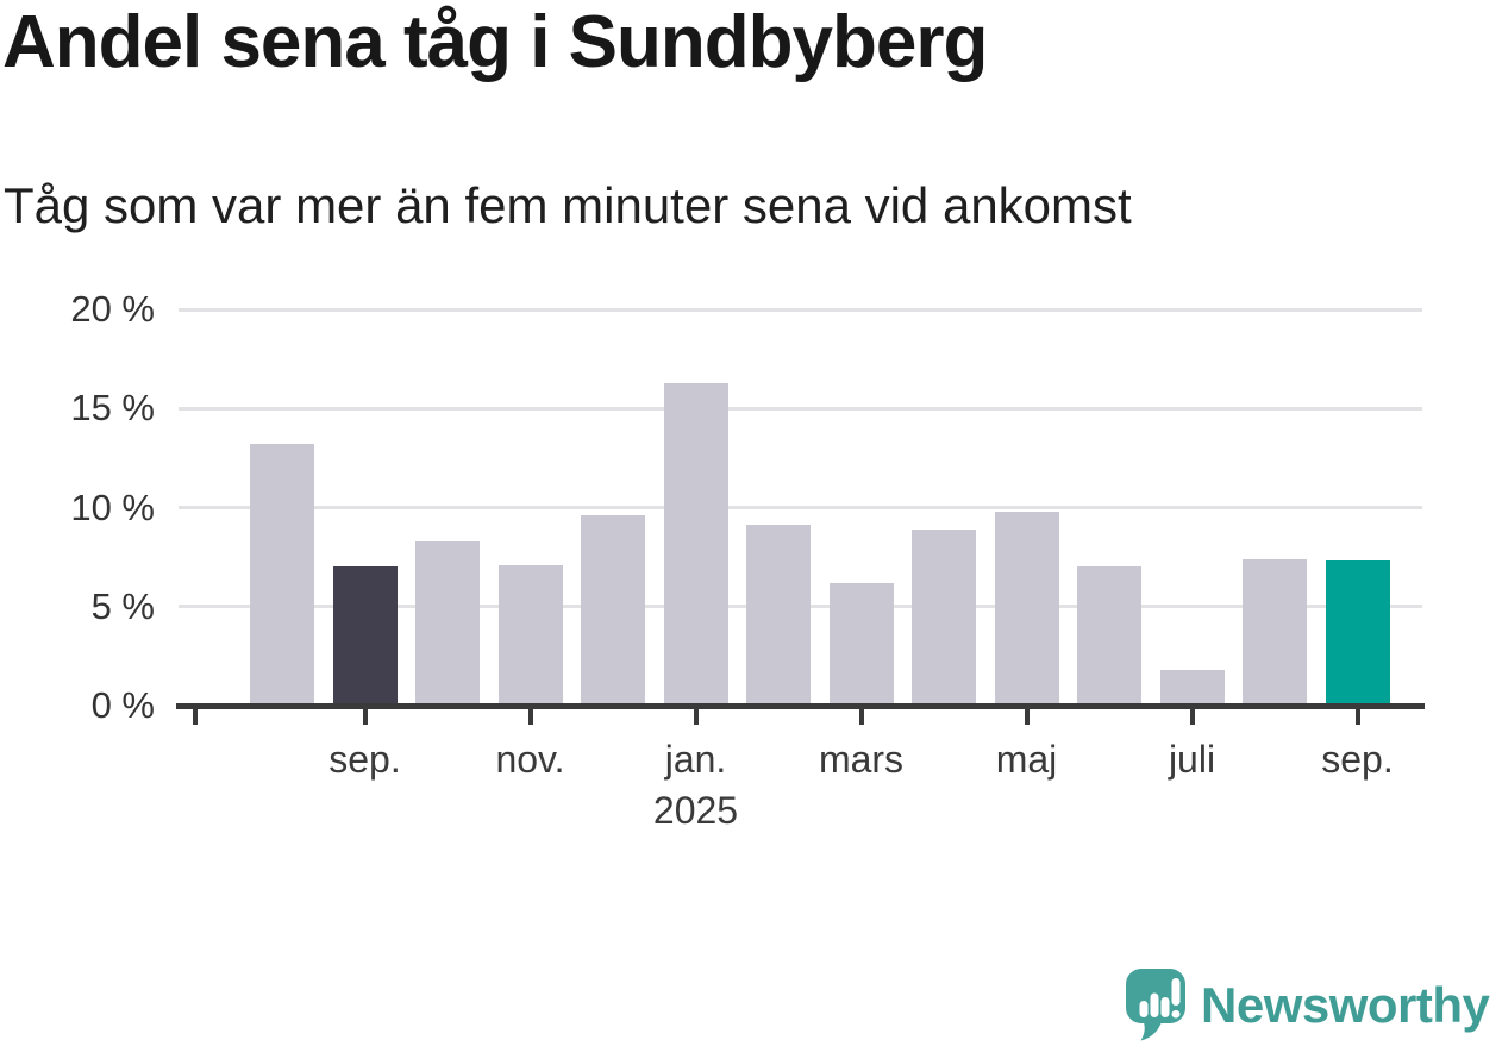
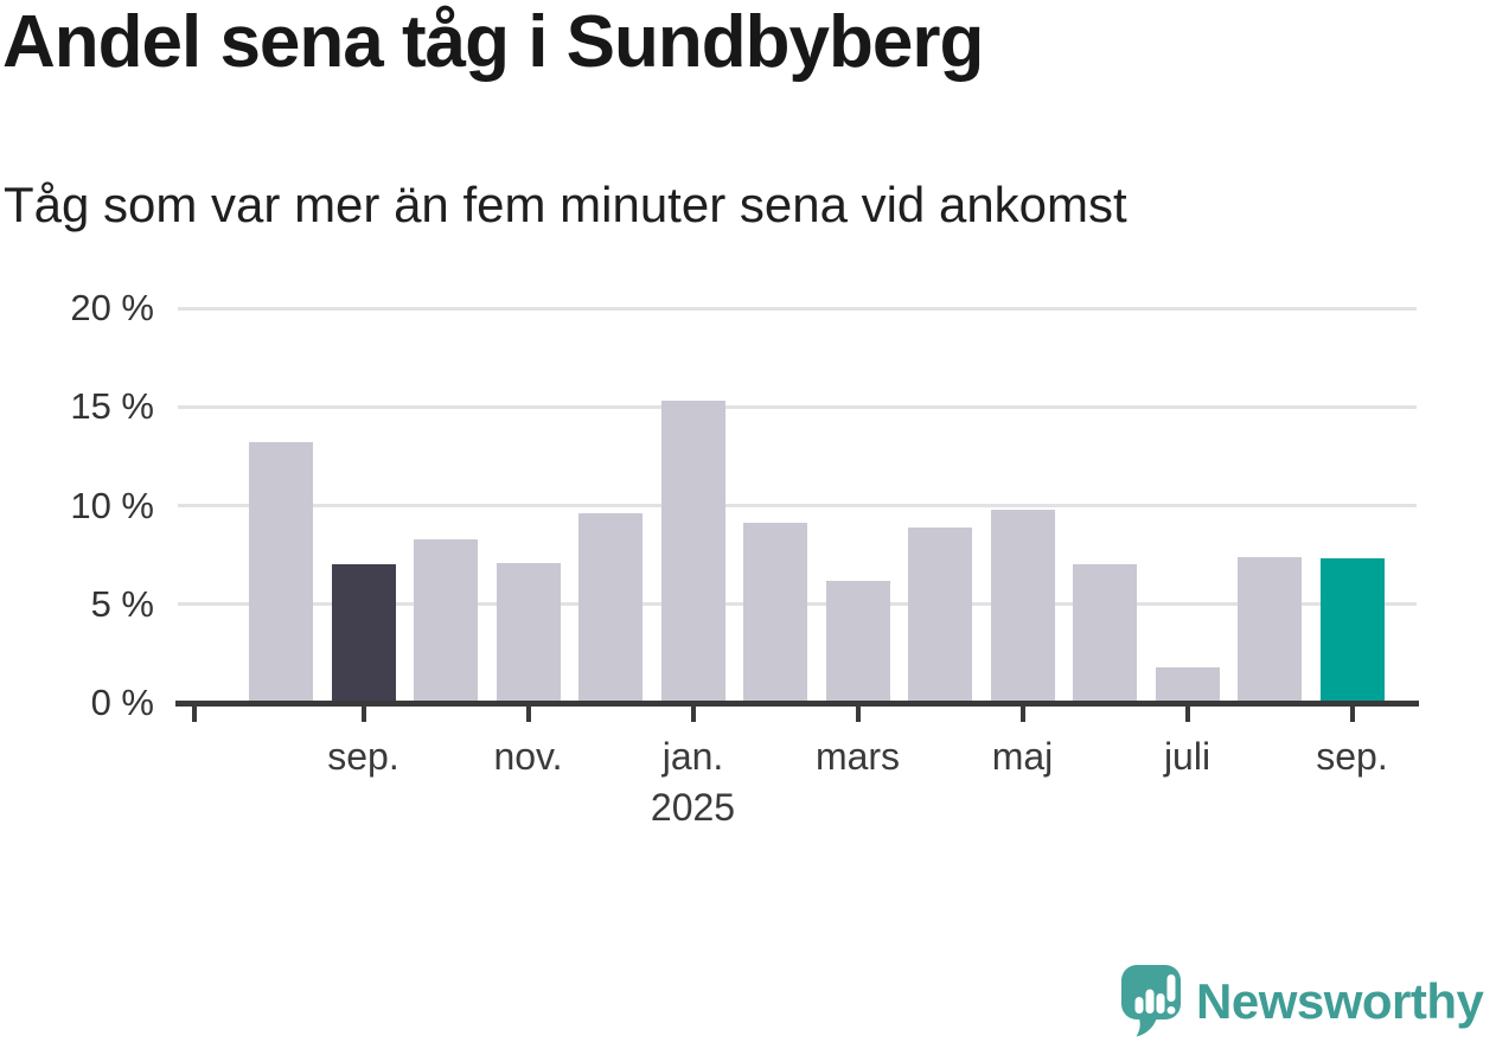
jan. 2025: 16.3% -> 15.3%
